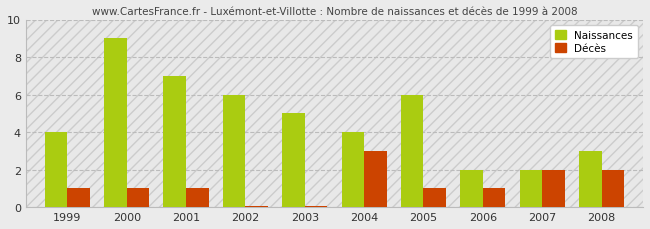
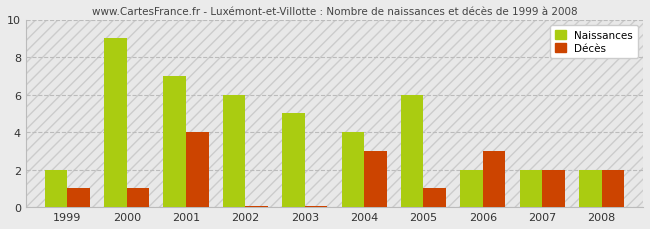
Naissances/1999: 4 -> 2
Décès/2001: 1.0 -> 4.0
Décès/2006: 1.0 -> 3.0
Naissances/2008: 3 -> 2
